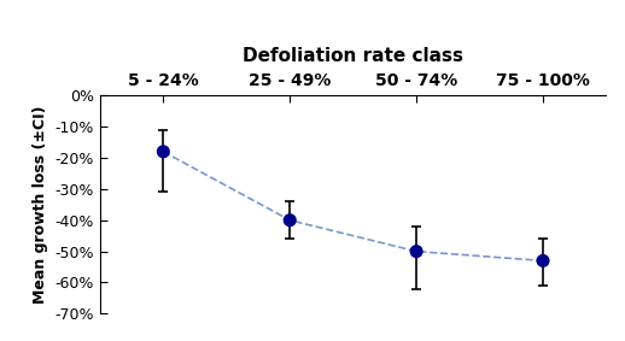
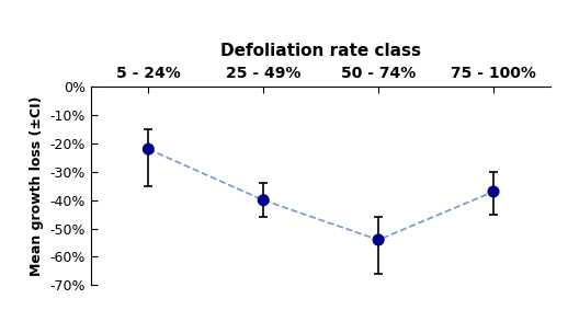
5 - 24%: -18% -> -22%
50 - 74%: -50% -> -54%
75 - 100%: -53% -> -37%
